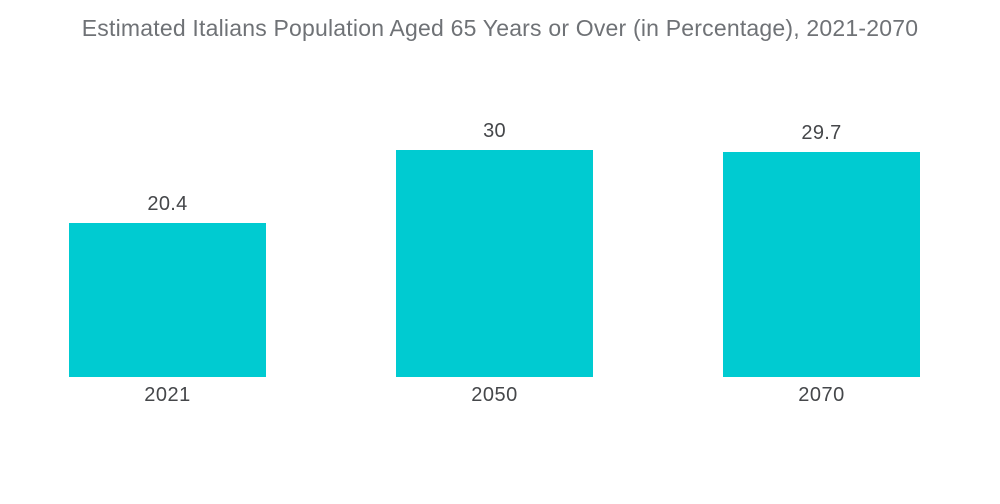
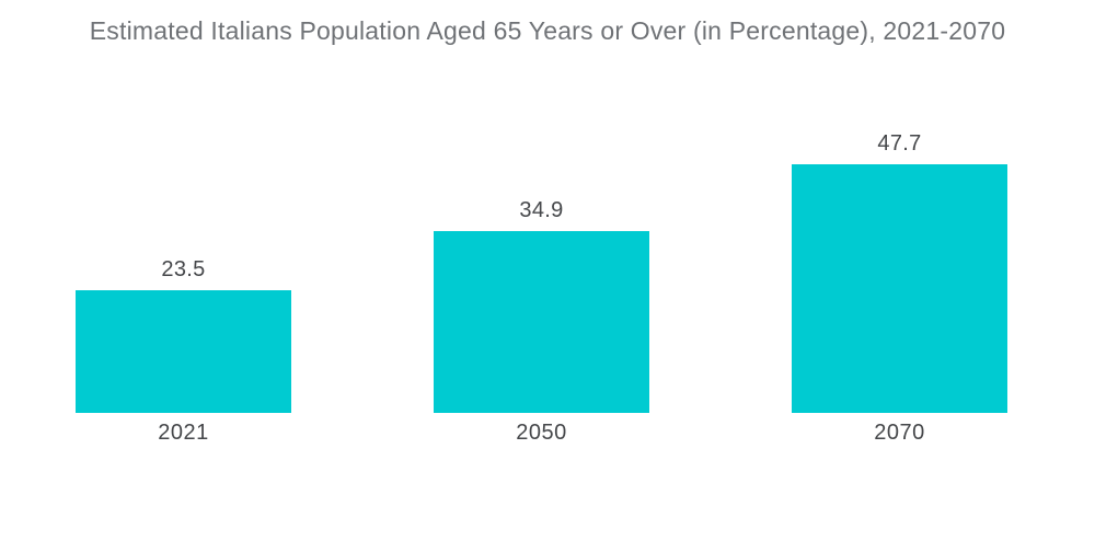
2021: 20.4 -> 23.5
2050: 30 -> 34.9
2070: 29.7 -> 47.7
